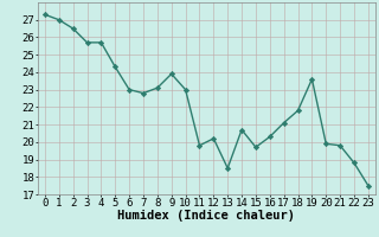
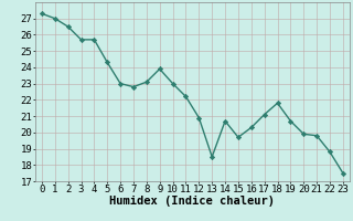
11: 19.8 -> 22.2
12: 20.2 -> 20.9
19: 23.6 -> 20.7
